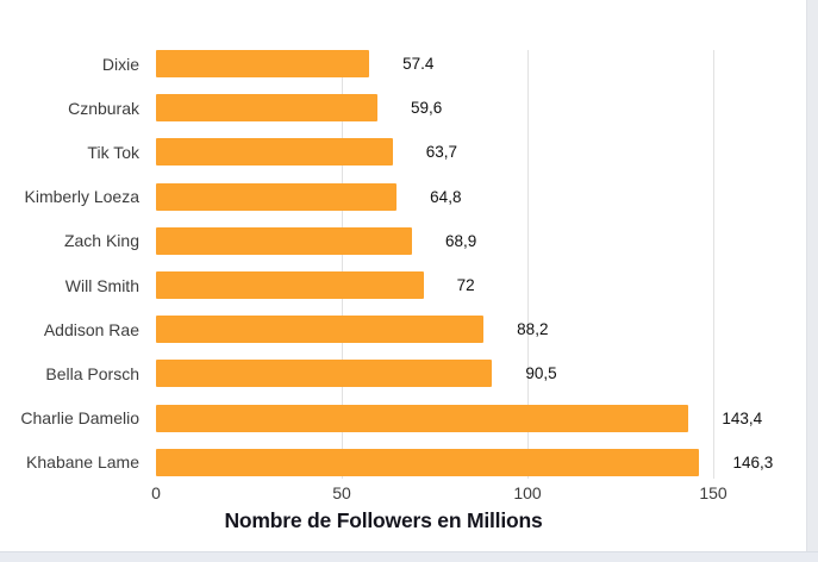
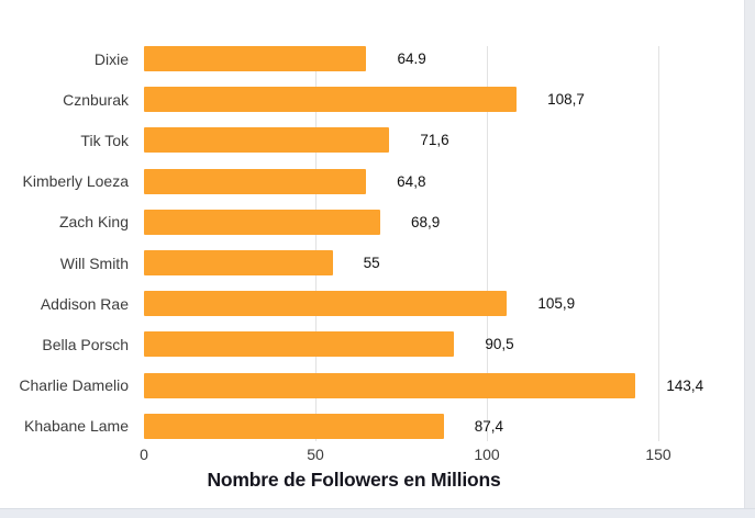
Dixie: 57.4 -> 64.9
Cznburak: 59,6 -> 108,7
Tik Tok: 63,7 -> 71,6
Will Smith: 72 -> 55
Addison Rae: 88,2 -> 105,9
Khabane Lame: 146,3 -> 87,4
